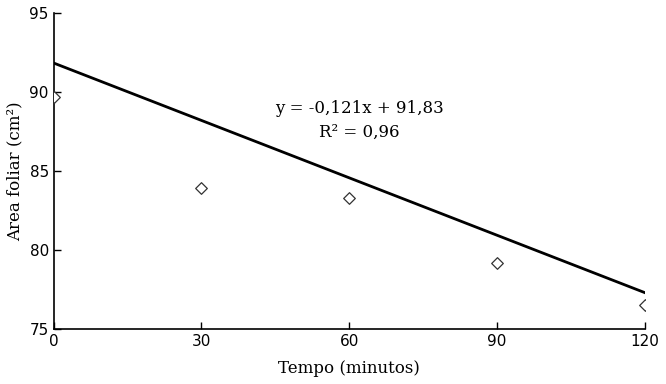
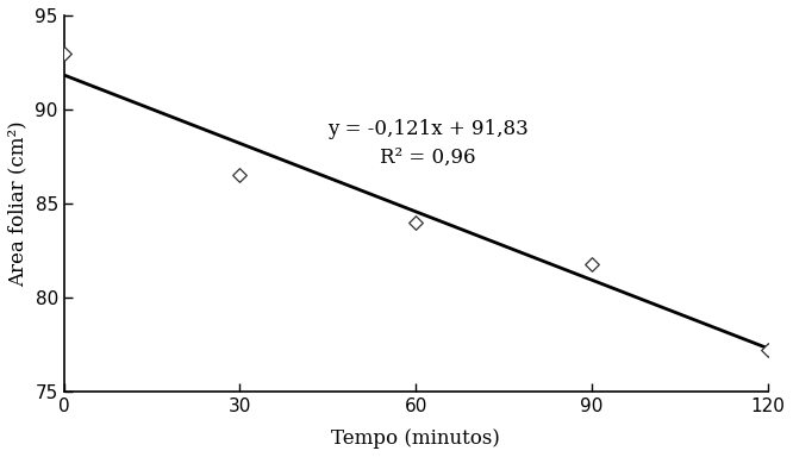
0: 89.7 -> 93.0
30: 83.9 -> 86.5
60: 83.3 -> 84.0
90: 79.2 -> 81.8
120: 76.5 -> 77.2
